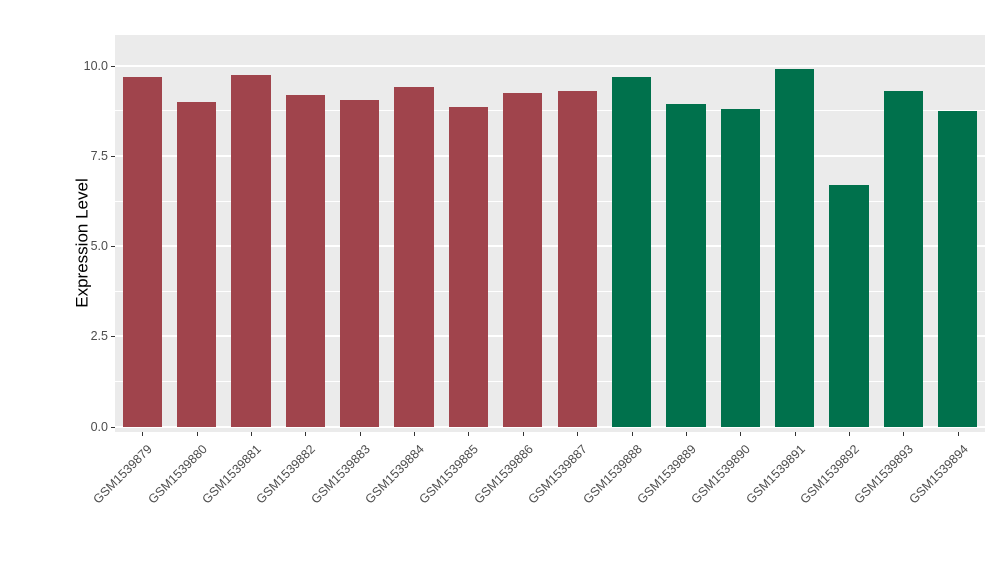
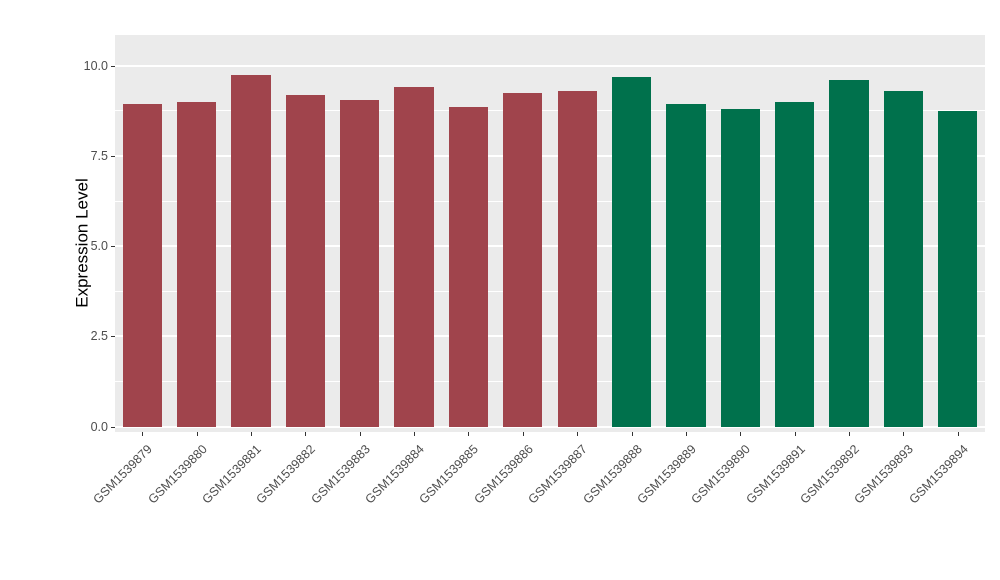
GSM1539879: 9.7 -> 8.9
GSM1539891: 9.9 -> 9.0
GSM1539892: 6.7 -> 9.6
